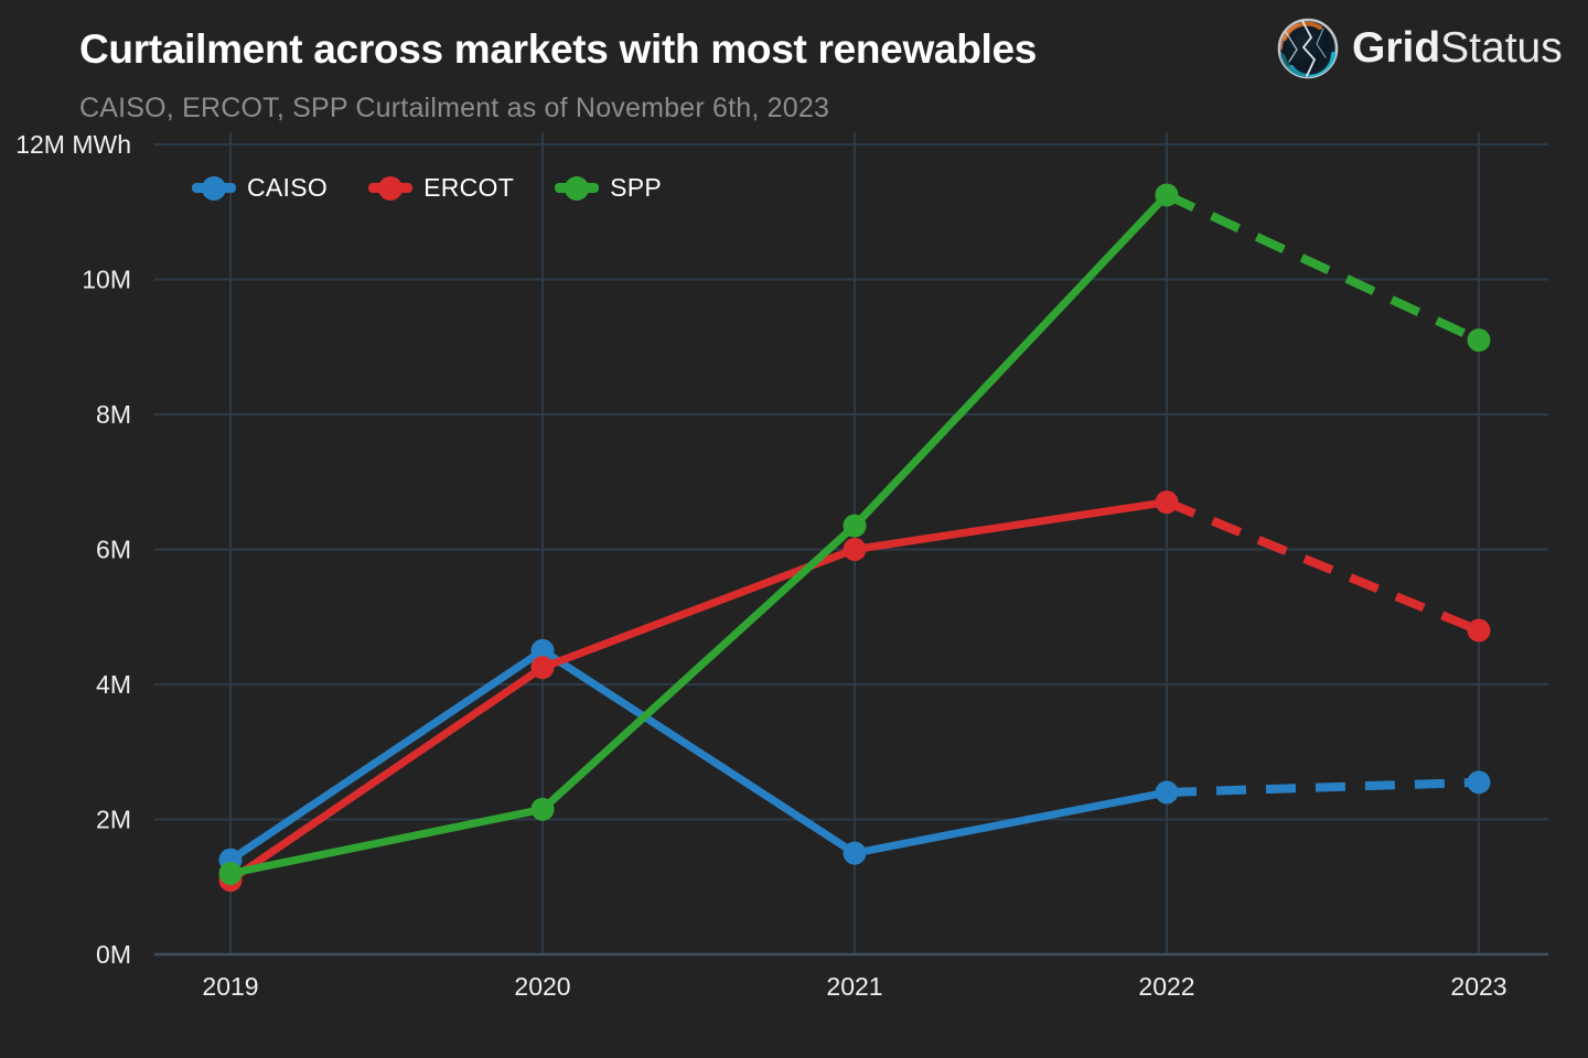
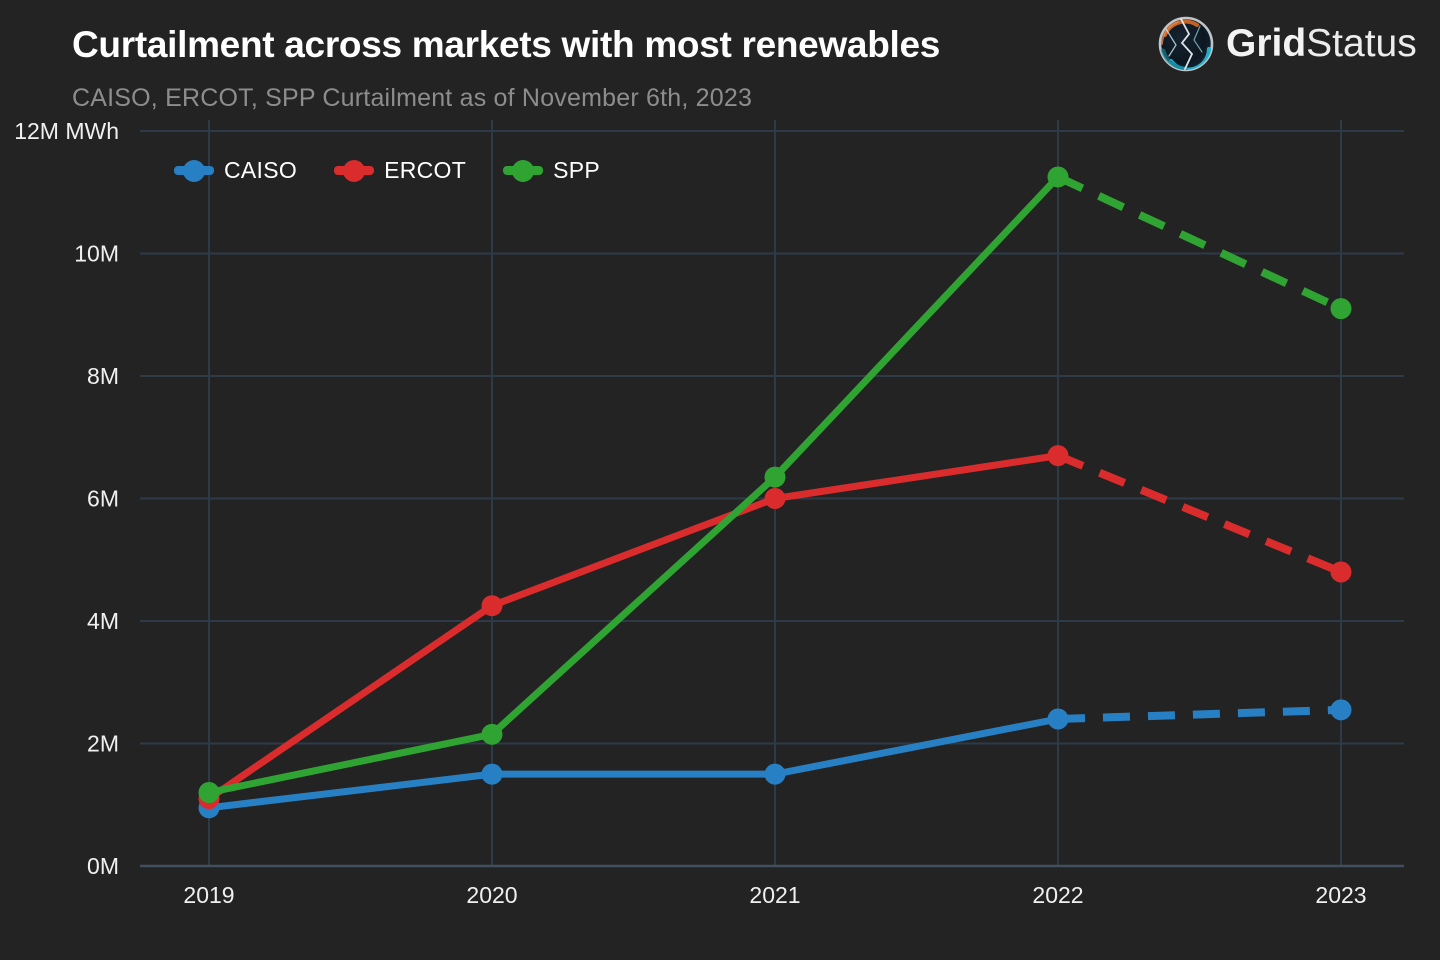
CAISO/2019: 1.4M -> 0.9M
CAISO/2020: 4.5M -> 1.5M
